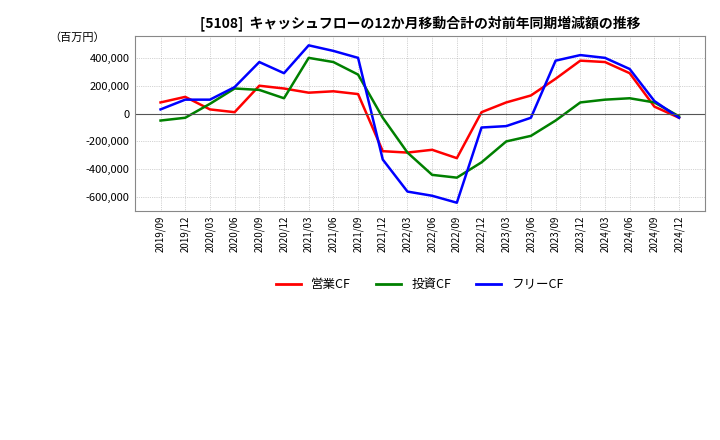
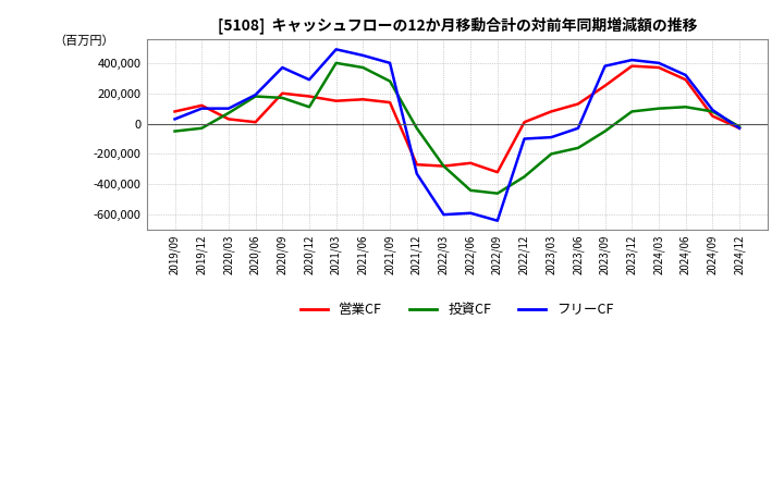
フリーCF/2022/03: -560,000 -> -600,000
